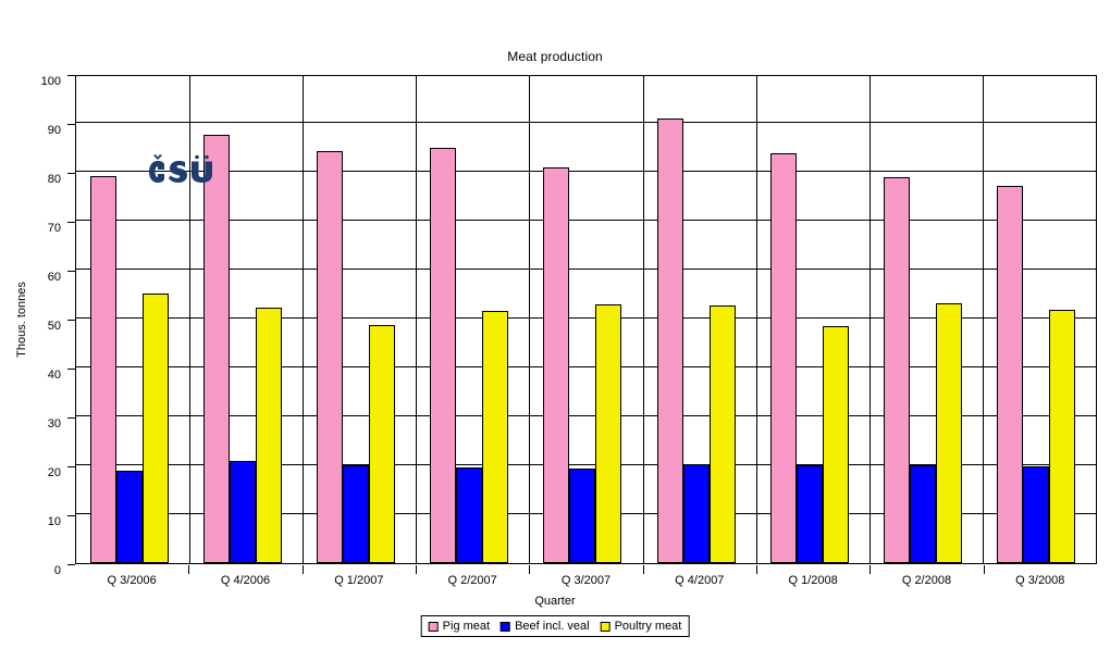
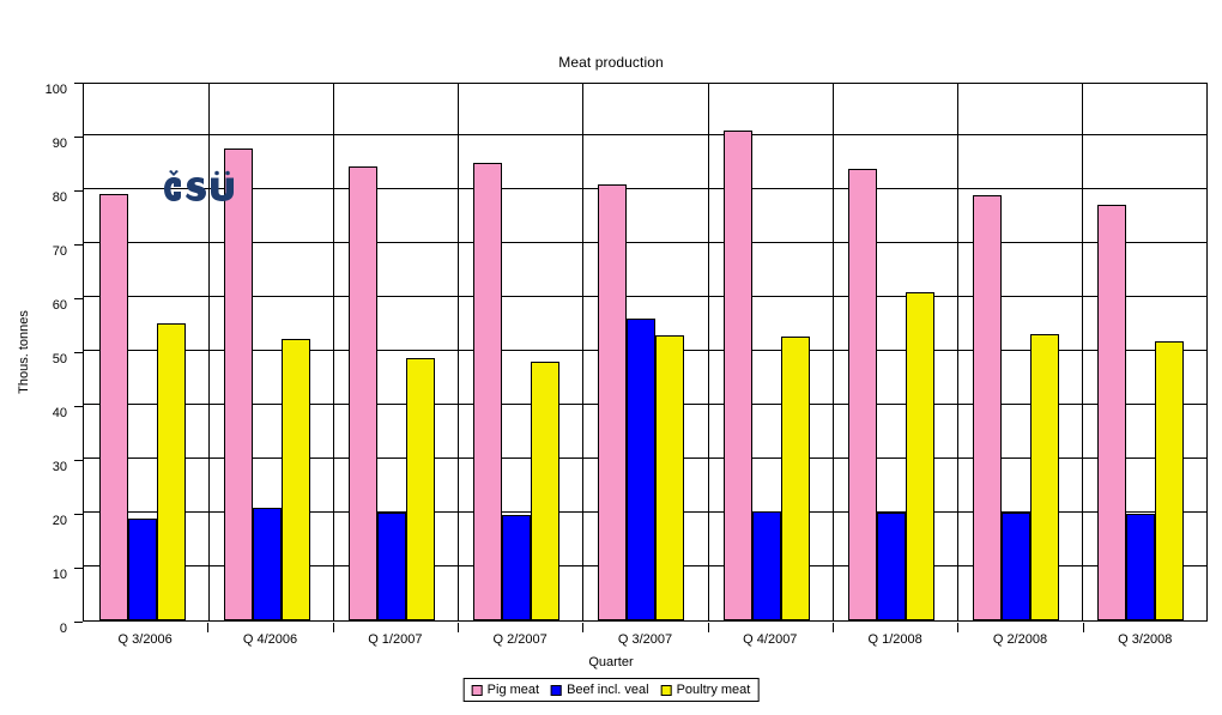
Poultry meat/Q 2/2007: 52 -> 48
Beef incl. veal/Q 3/2007: 19 -> 56
Poultry meat/Q 1/2008: 48 -> 61
